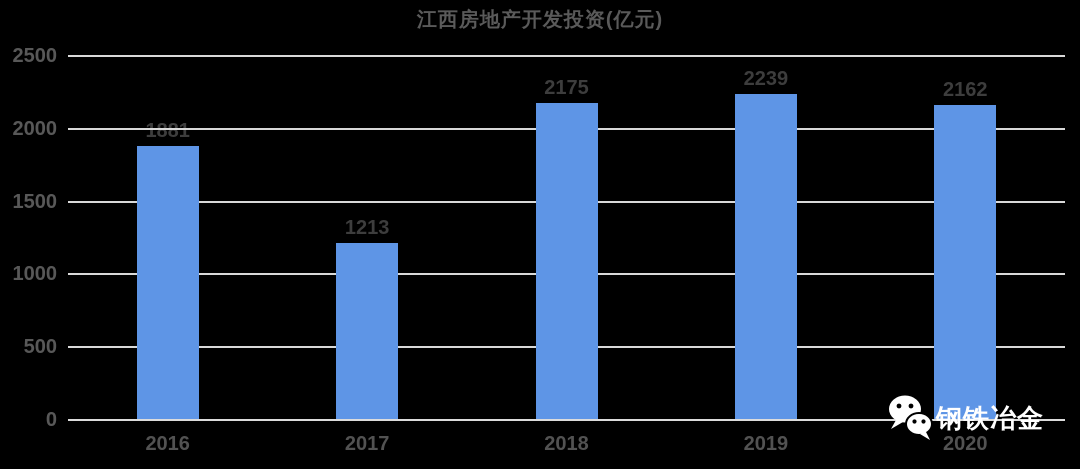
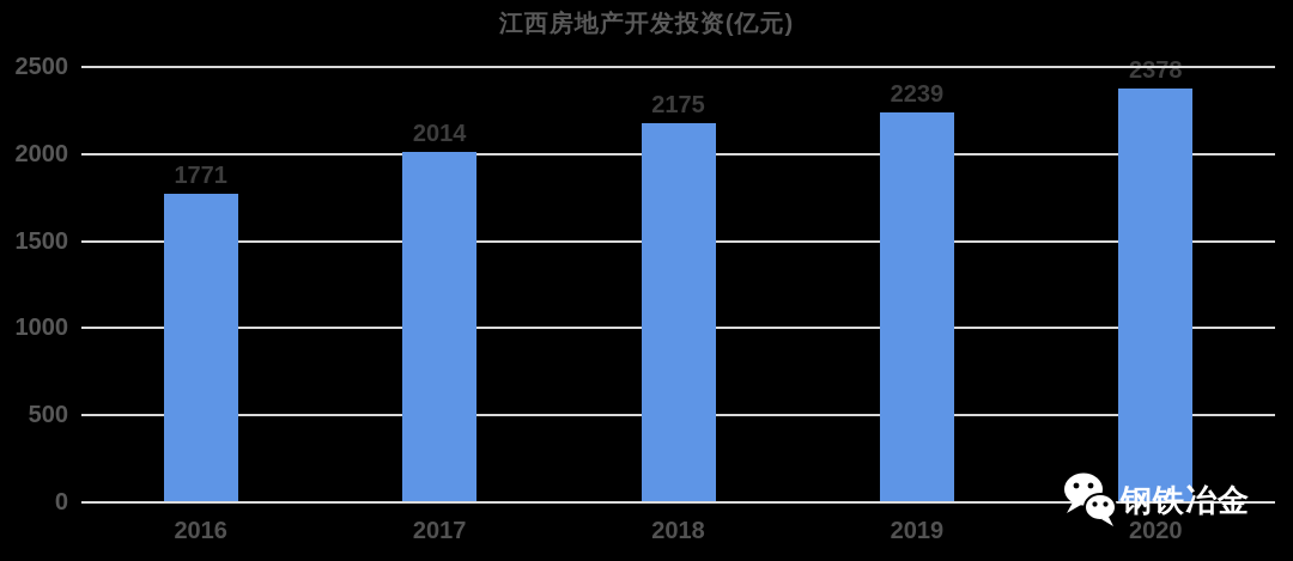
2016: 1881 -> 1771
2017: 1213 -> 2014
2020: 2162 -> 2378
